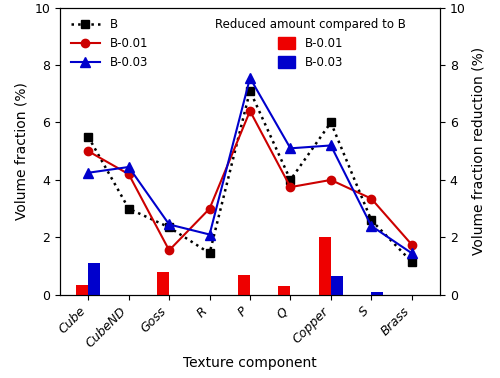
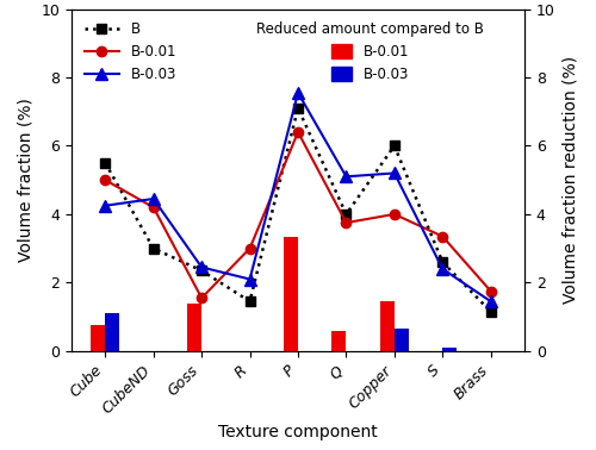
B-0.01/Cube: 0.35 -> 0.75
B-0.01/Goss: 0.80 -> 1.40
B-0.01/P: 0.70 -> 3.35
B-0.01/Q: 0.30 -> 0.60
B-0.01/Copper: 2.00 -> 1.45
